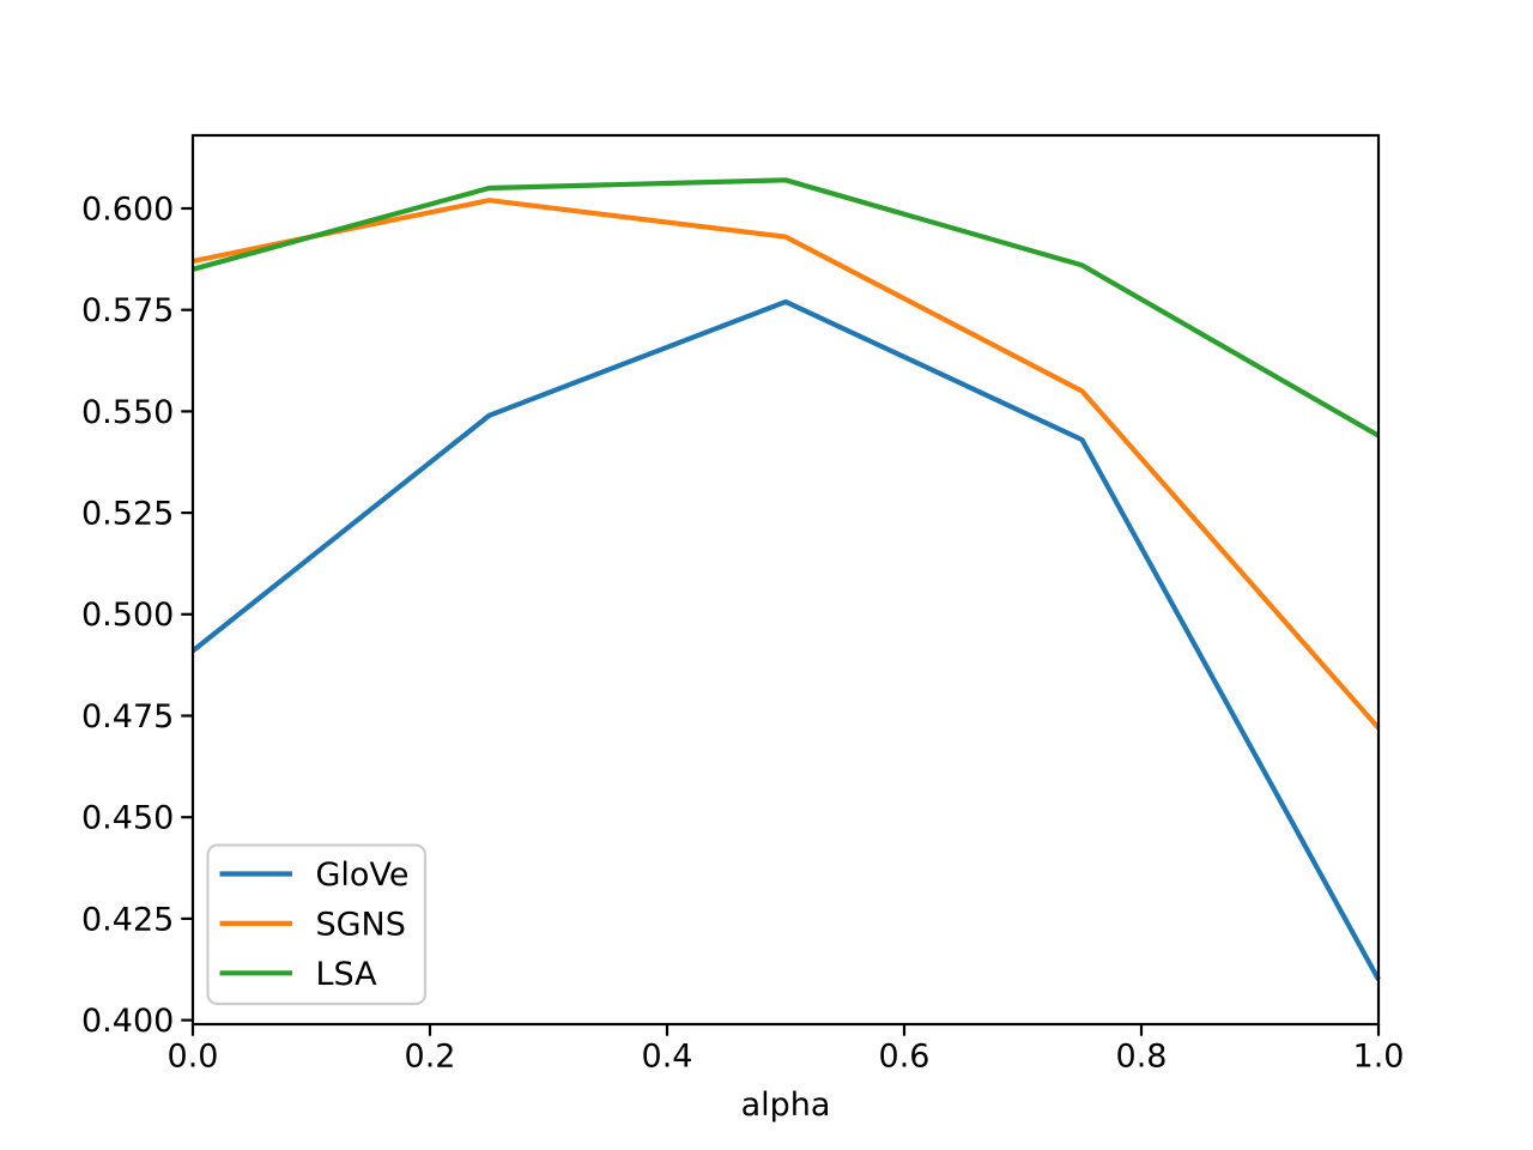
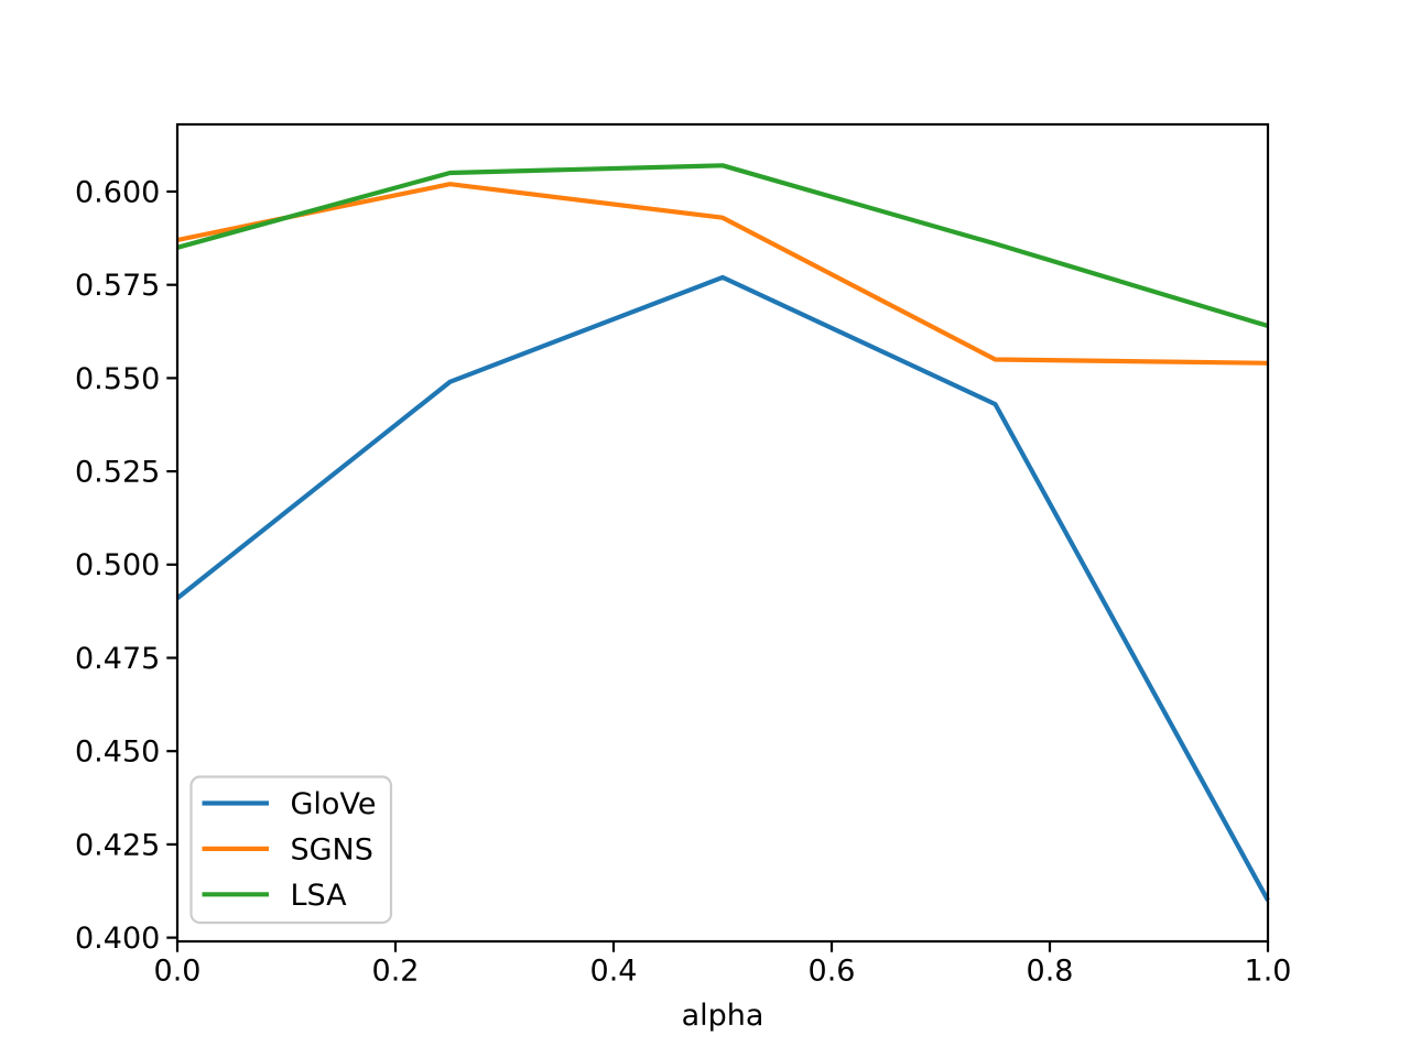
SGNS/1.0: 0.472 -> 0.554
LSA/1.0: 0.544 -> 0.564
